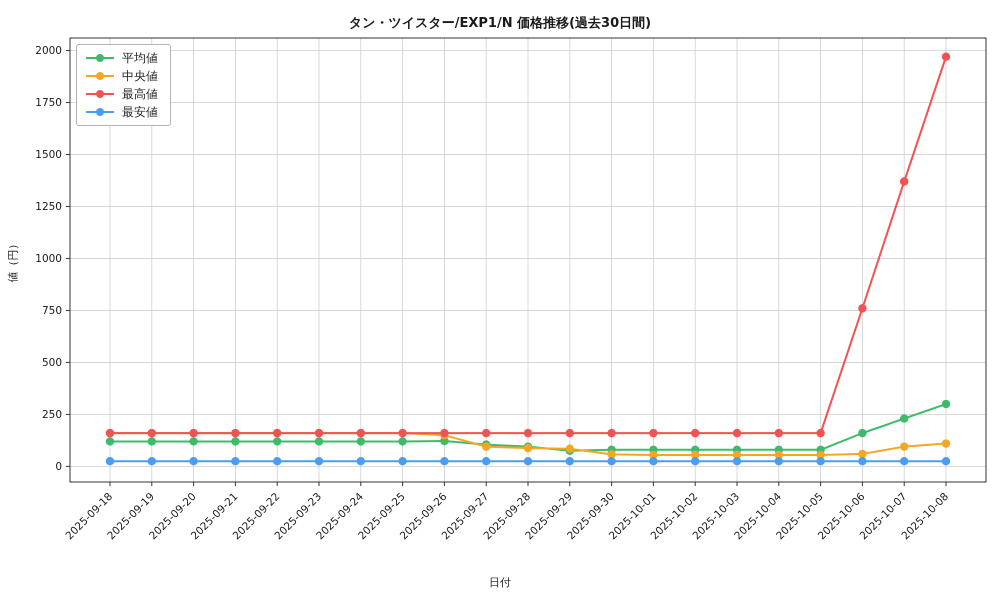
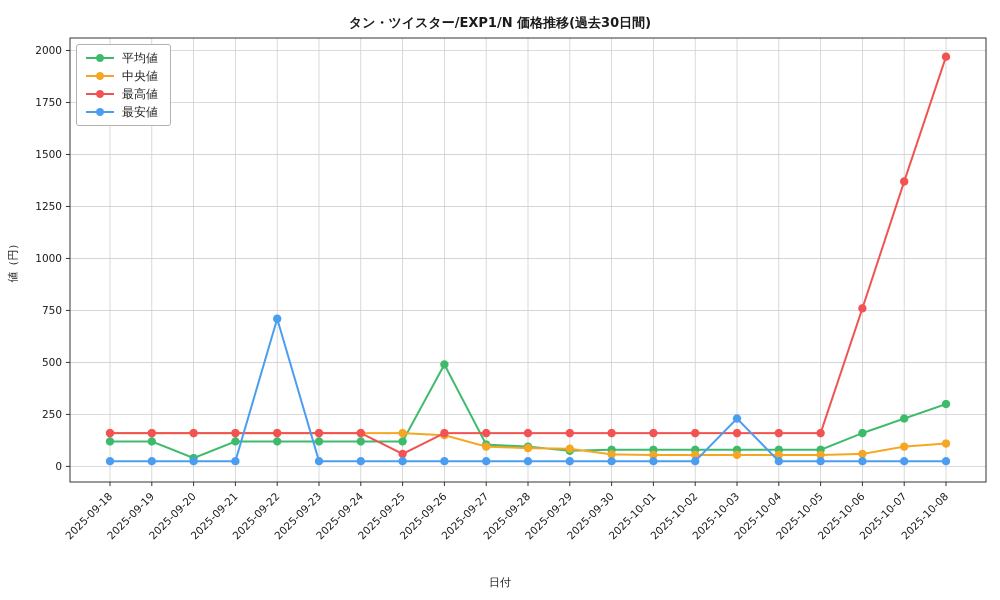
平均値/2025-09-20: 120 -> 40
最安値/2025-09-22: 20 -> 710
最高値/2025-09-25: 160 -> 60
平均値/2025-09-26: 120 -> 490
最安値/2025-10-03: 20 -> 230
